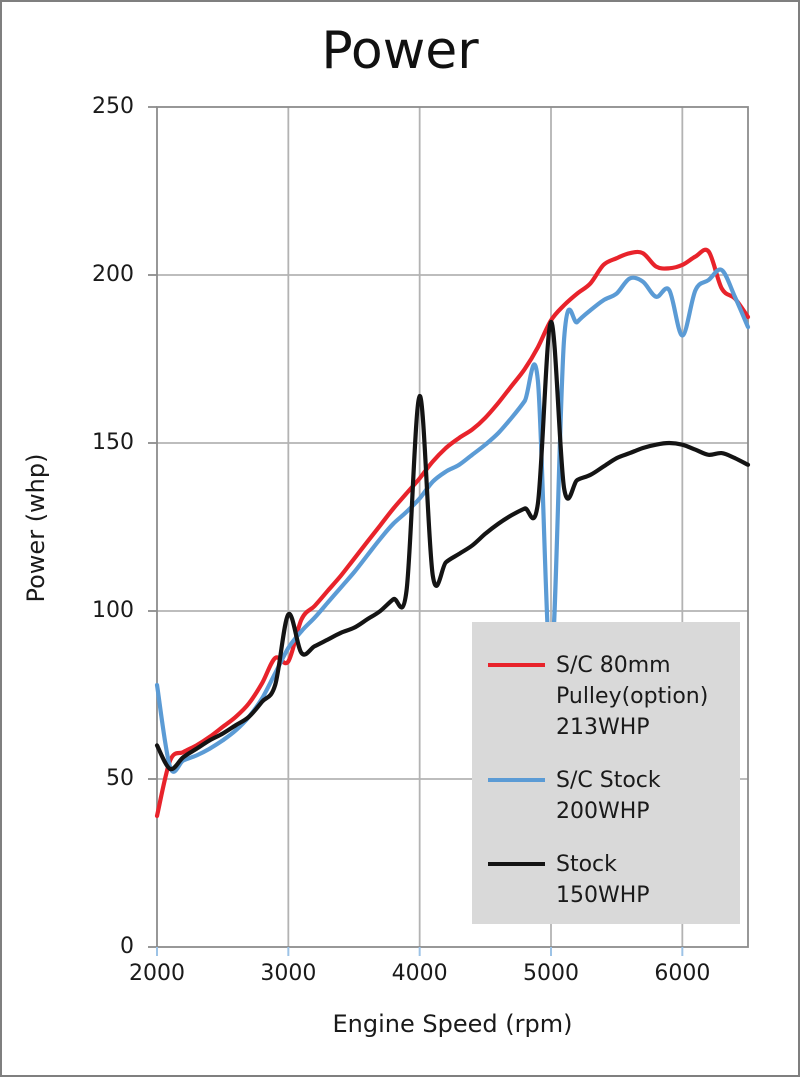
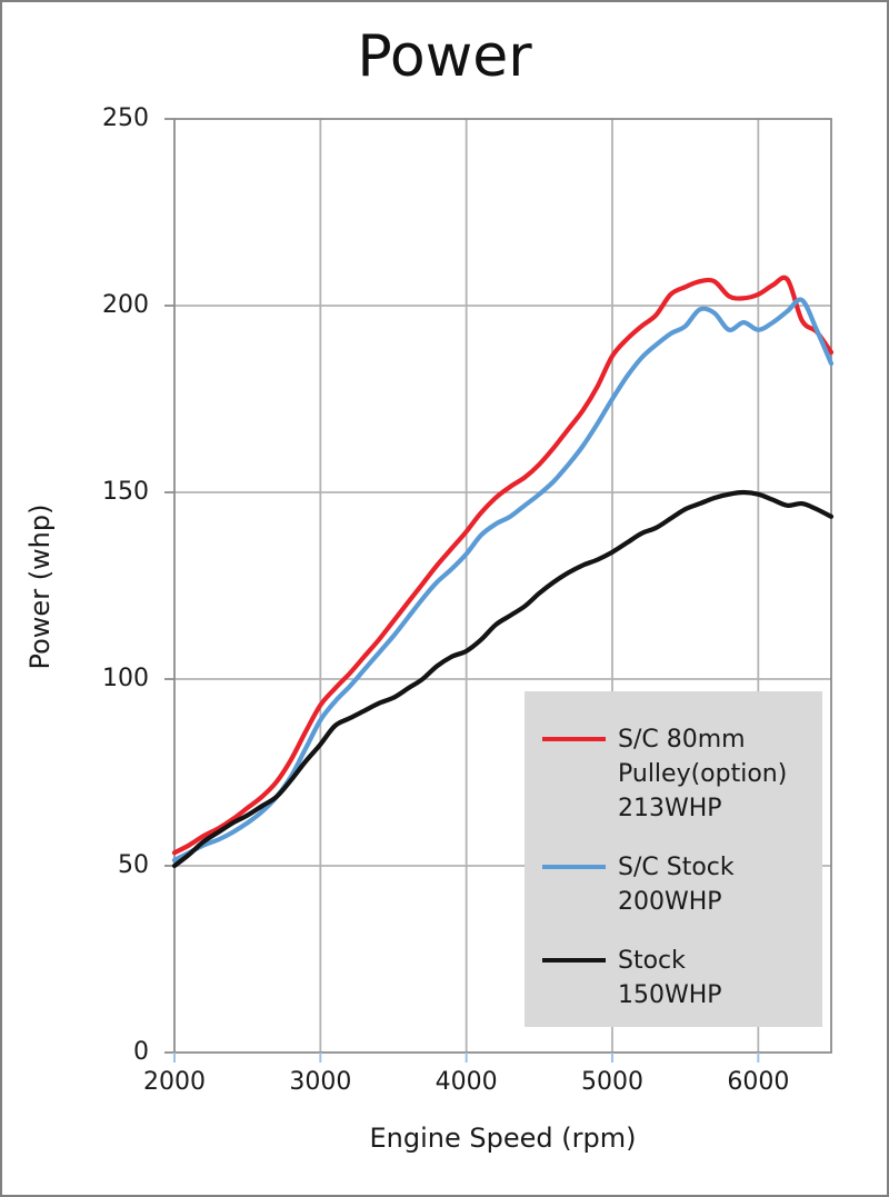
S/C 80mm Pulley(option) 213WHP/2000: 39 -> 54
S/C Stock 200WHP/2000: 78 -> 52
Stock 150WHP/2000: 60 -> 50
S/C 80mm Pulley(option) 213WHP/3000: 85 -> 93
Stock 150WHP/3000: 99 -> 82
Stock 150WHP/4000: 164 -> 108
S/C Stock 200WHP/5000: 84 -> 175
Stock 150WHP/5000: 186 -> 134
S/C Stock 200WHP/6000: 182 -> 194
